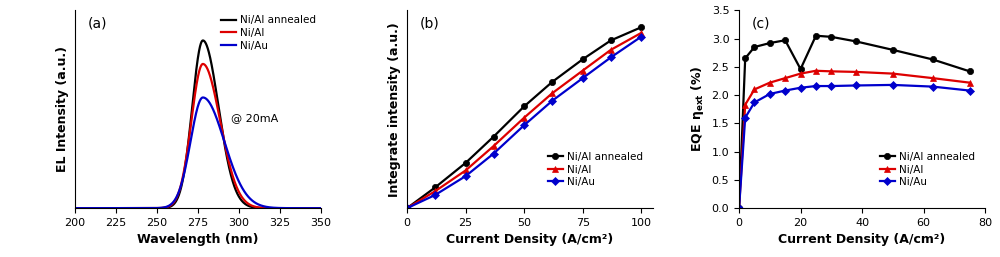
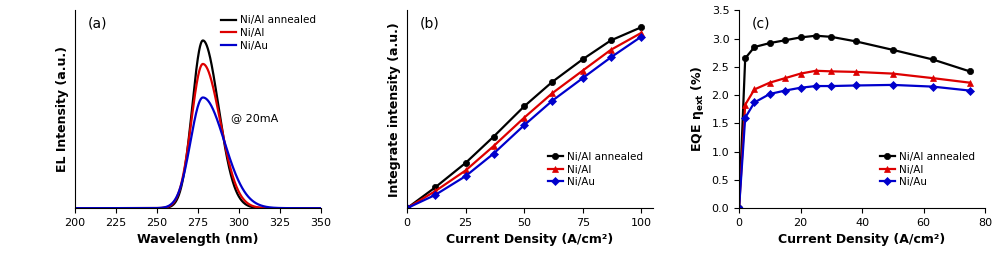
Ni/Al annealed/20: 2.46 -> 3.02
